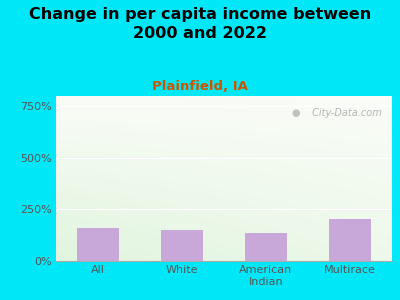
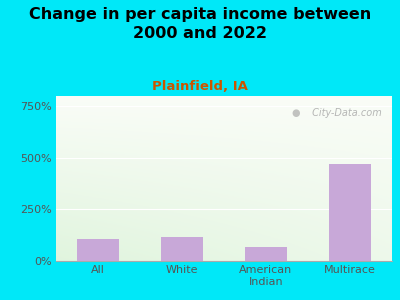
All: 160% -> 105%
White: 150% -> 115%
American Indian: 135% -> 70%
Multirace: 205% -> 470%
